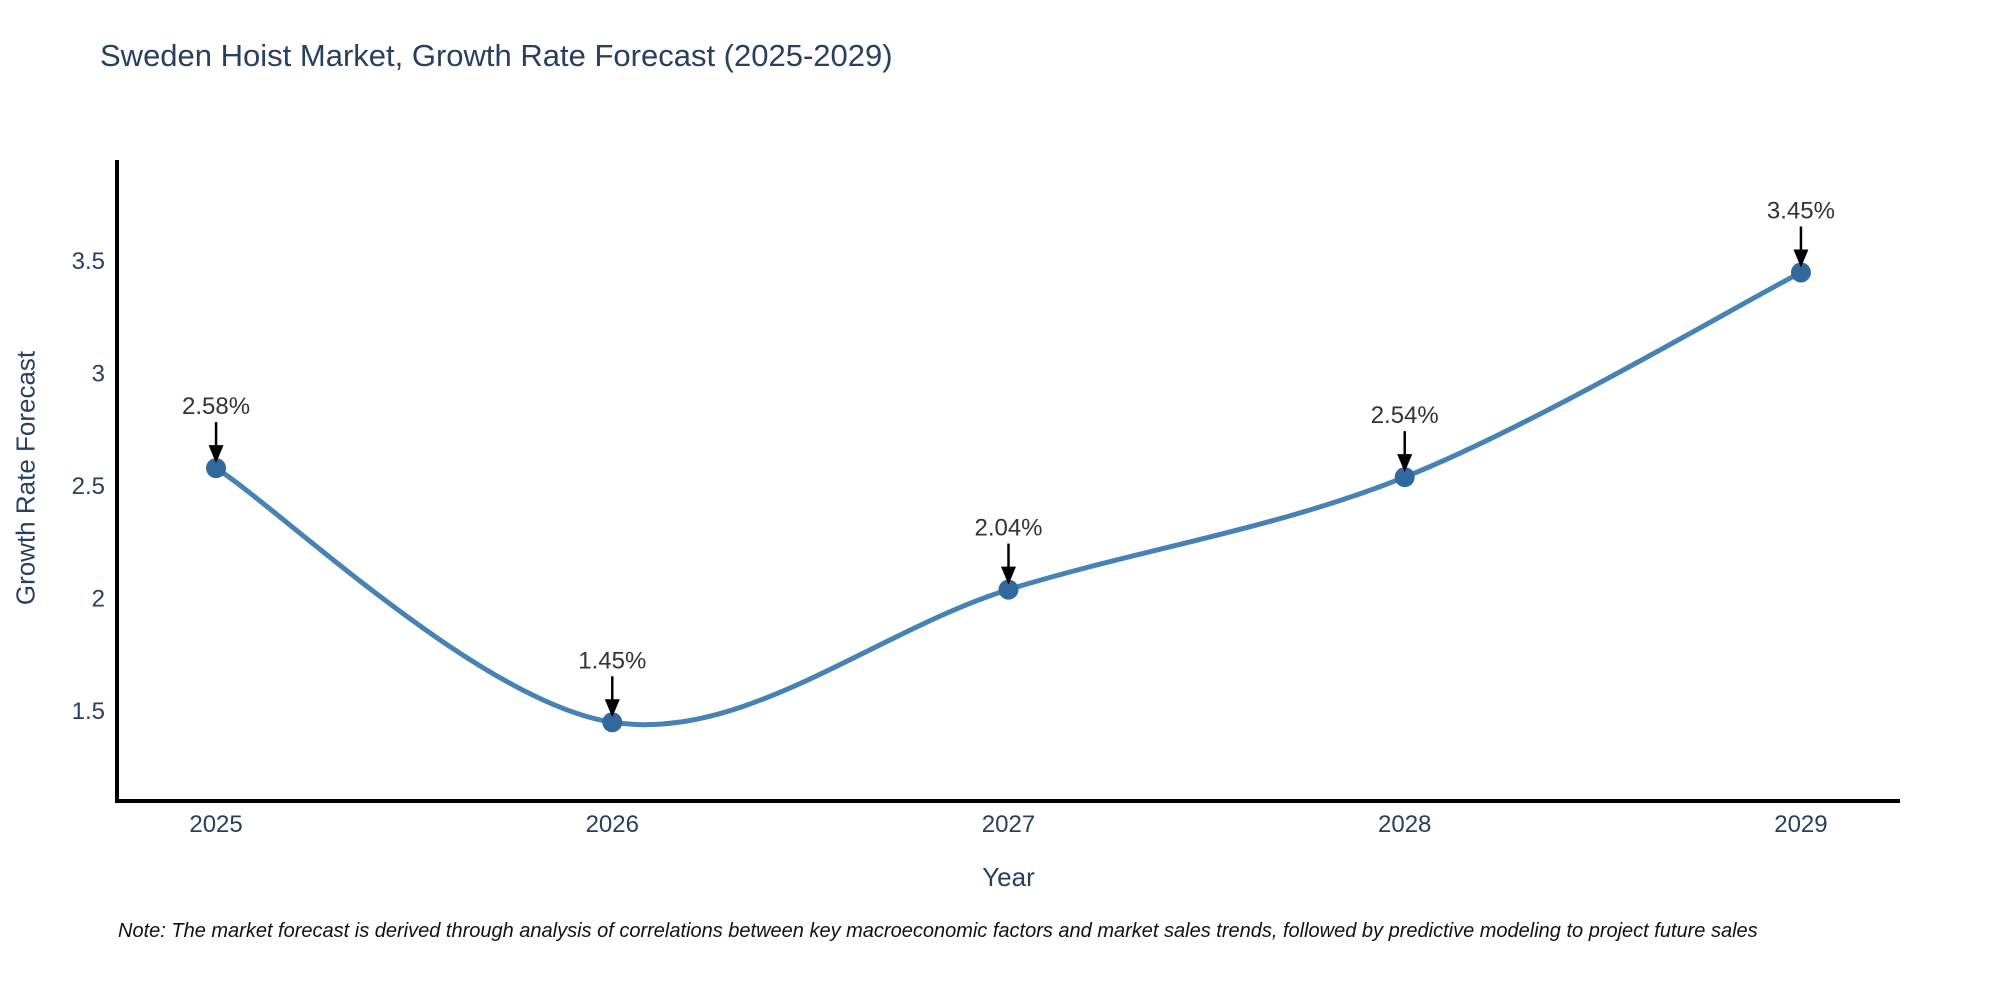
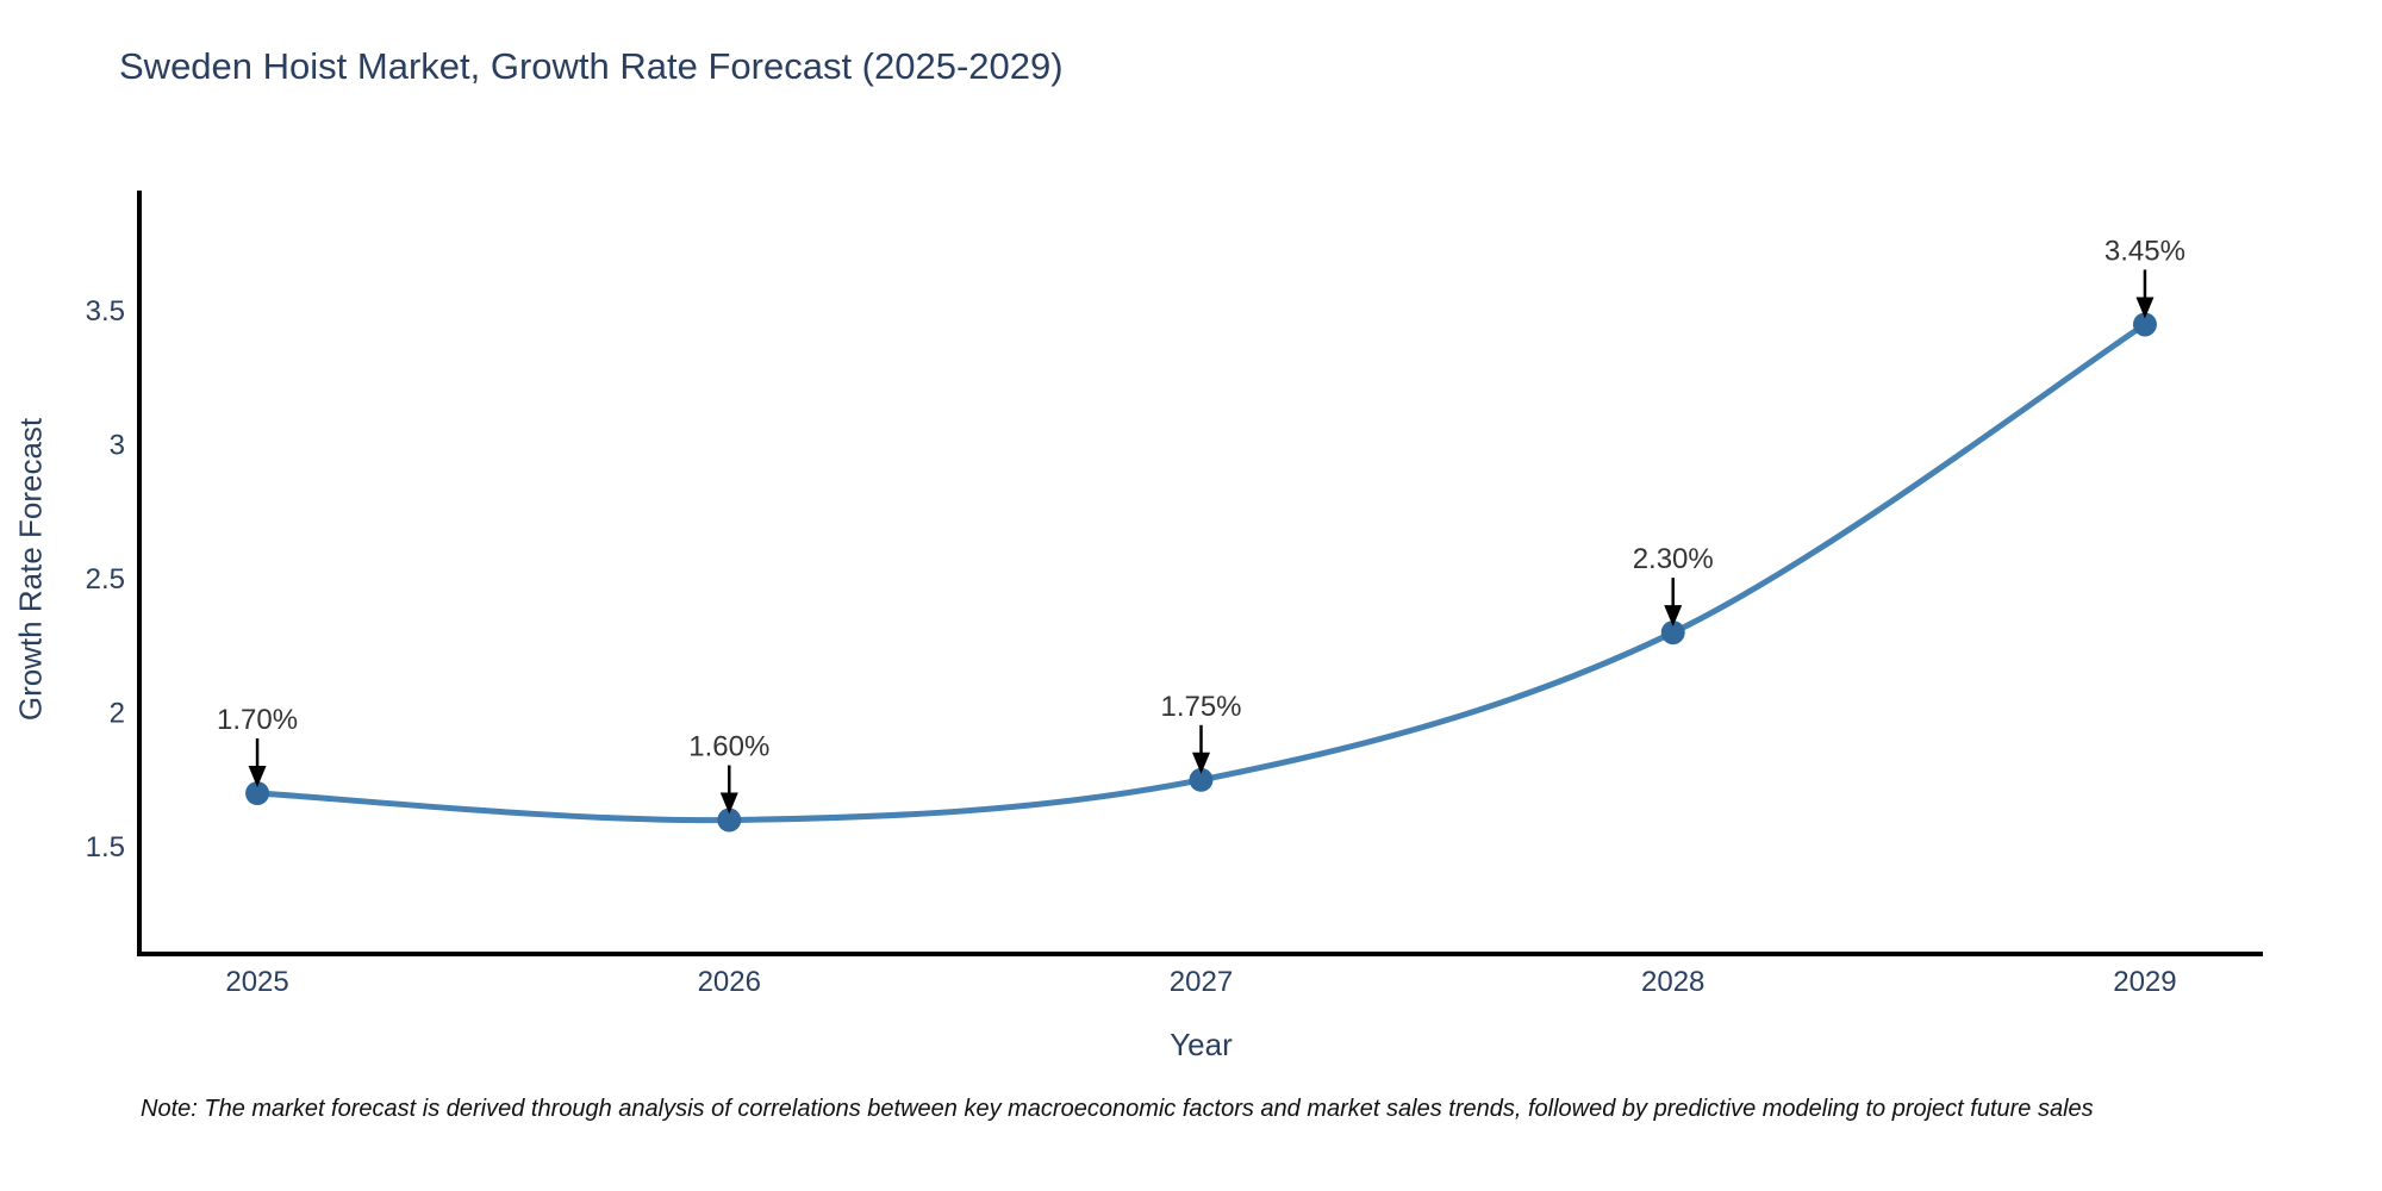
2025: 2.58% -> 1.70%
2026: 1.45% -> 1.60%
2027: 2.04% -> 1.75%
2028: 2.54% -> 2.30%
